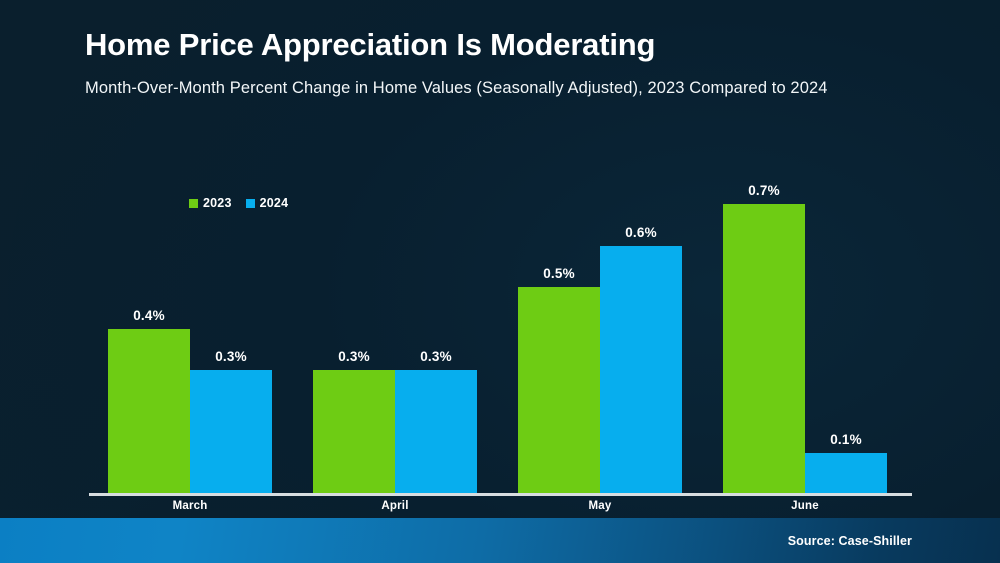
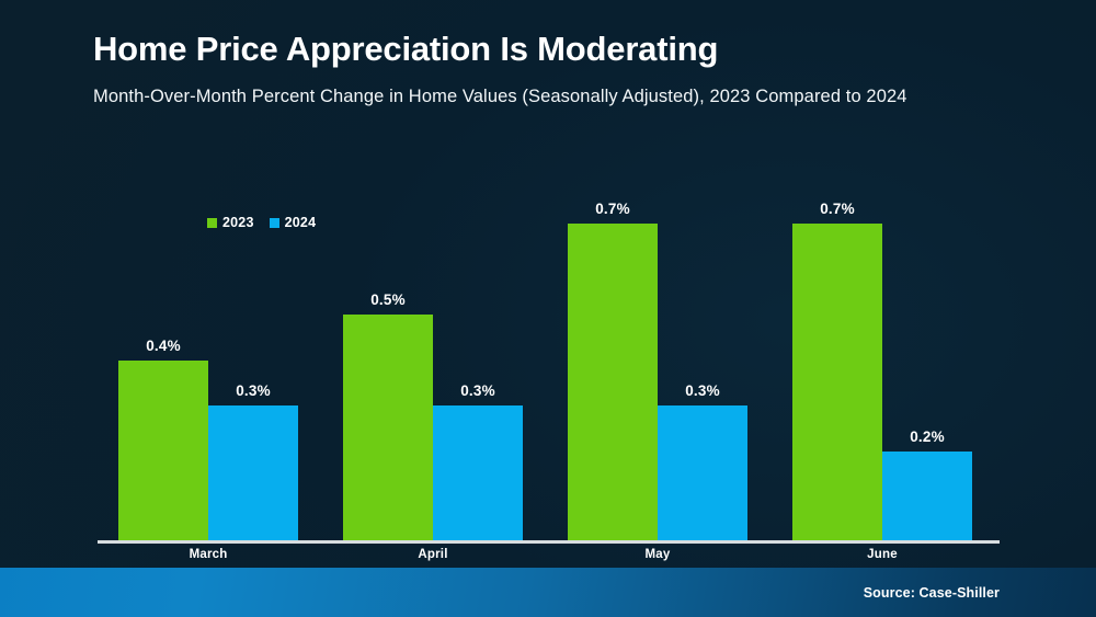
2023/April: 0.3% -> 0.5%
2023/May: 0.5% -> 0.7%
2024/May: 0.6% -> 0.3%
2024/June: 0.1% -> 0.2%
